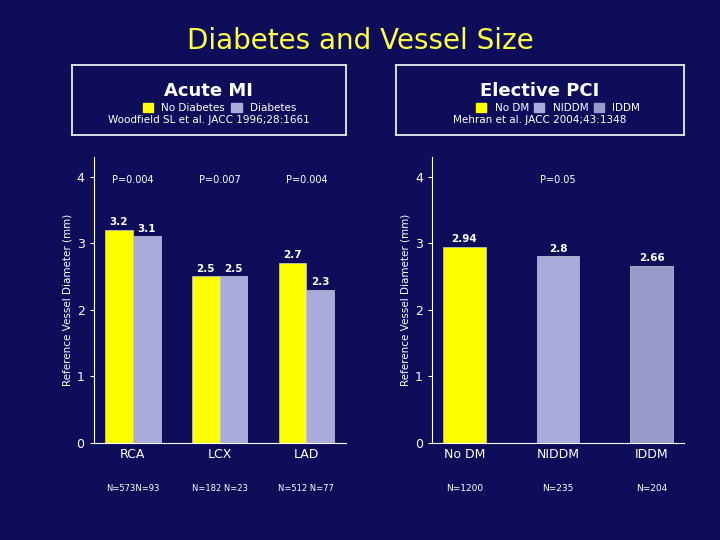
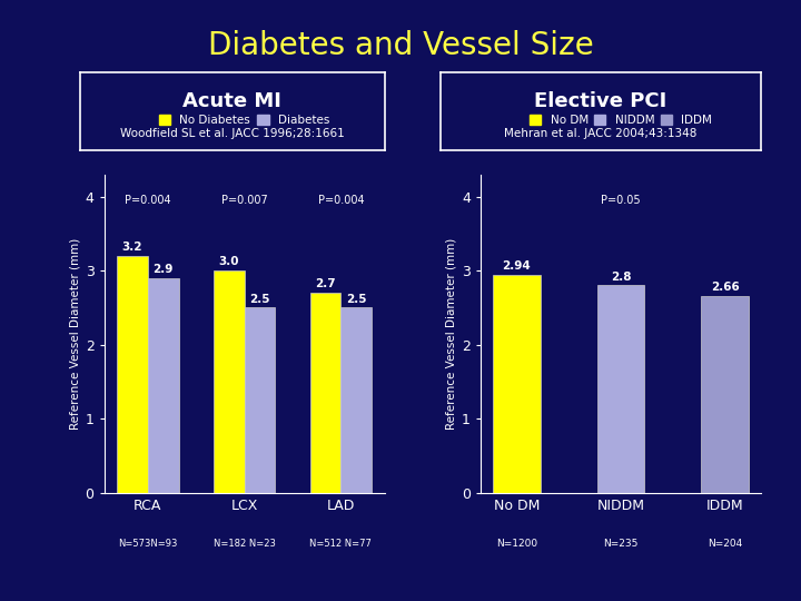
Diabetes/RCA: 3.1 -> 2.9
No Diabetes/LCX: 2.5 -> 3.0
Diabetes/LAD: 2.3 -> 2.5
